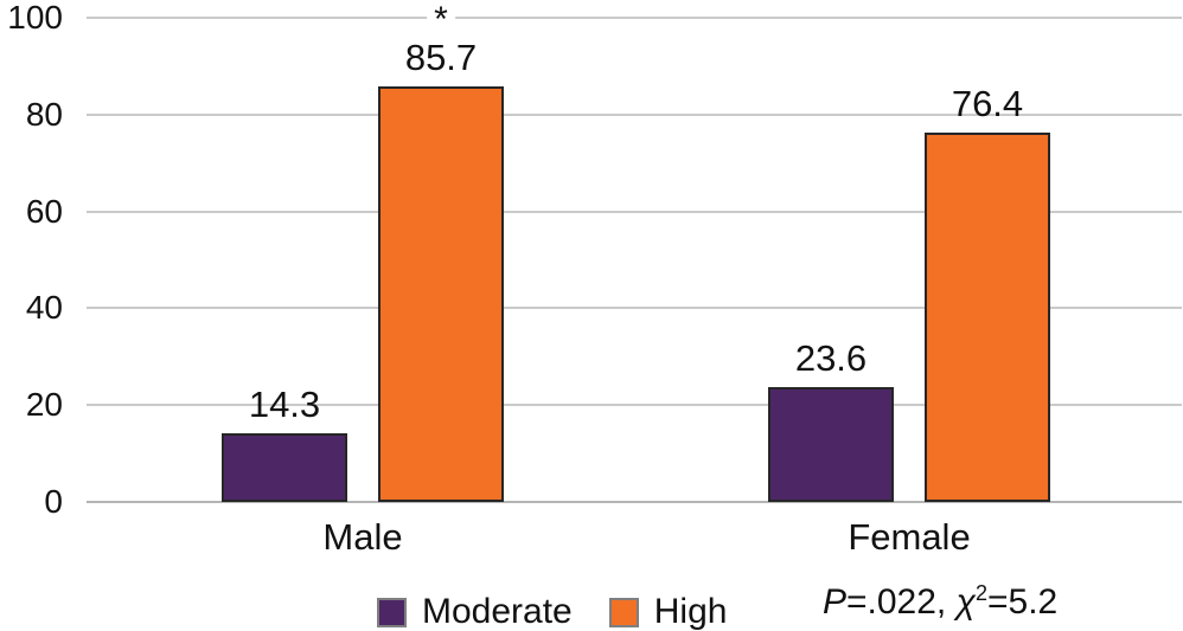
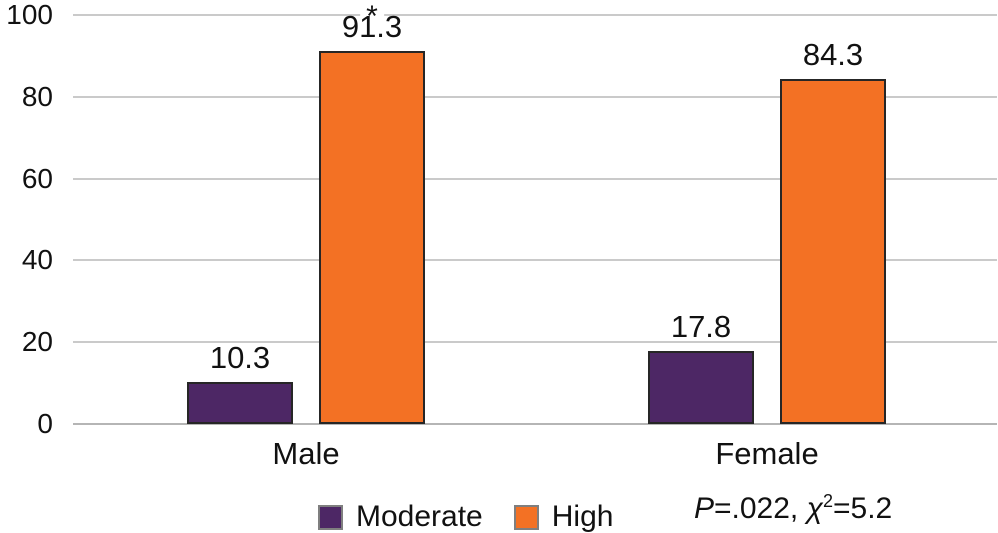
Moderate/Male: 14.3 -> 10.3
High/Male: 85.7 -> 91.3
Moderate/Female: 23.6 -> 17.8
High/Female: 76.4 -> 84.3
